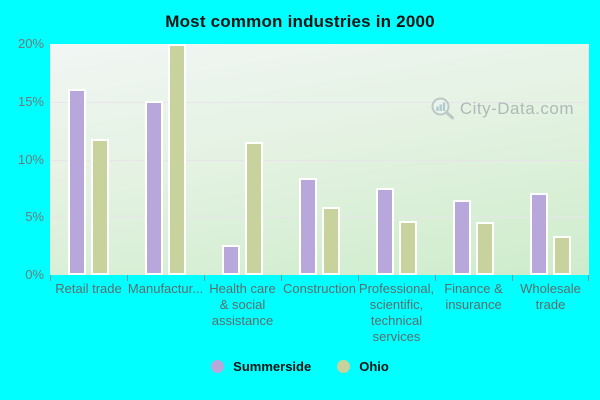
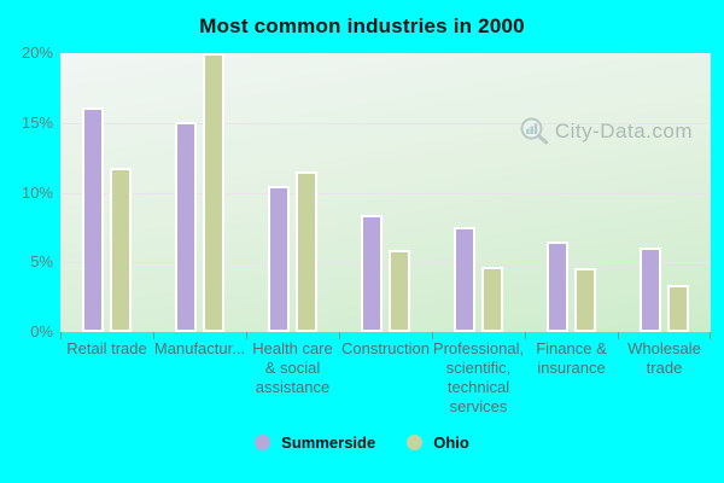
Summerside/Health care & social assistance: 2.6% -> 10.5%
Summerside/Wholesale trade: 7.1% -> 6.1%
